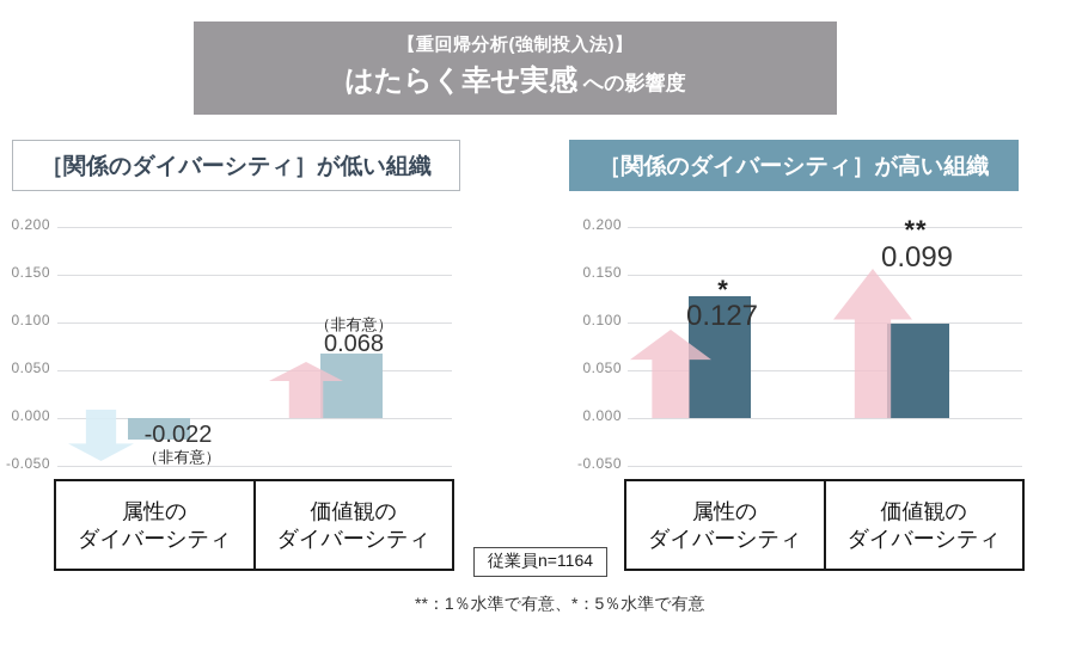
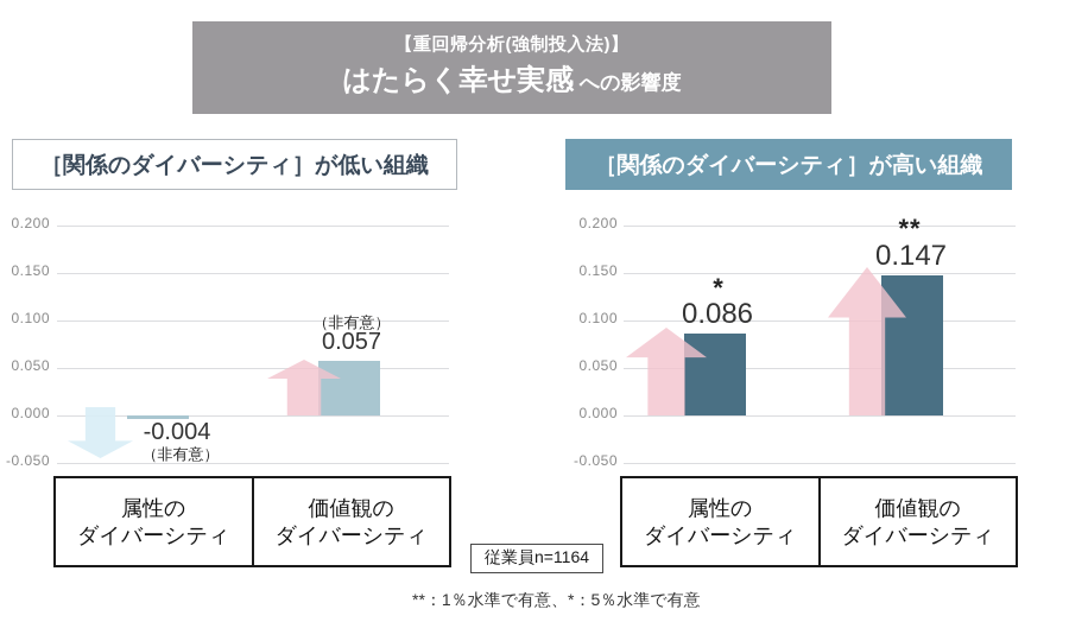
［関係のダイバーシティ］が低い組織/属性のダイバーシティ: -0.022 -> -0.004
［関係のダイバーシティ］が低い組織/価値観のダイバーシティ: 0.068 -> 0.057
［関係のダイバーシティ］が高い組織/属性のダイバーシティ: 0.127 -> 0.086
［関係のダイバーシティ］が高い組織/価値観のダイバーシティ: 0.099 -> 0.147
